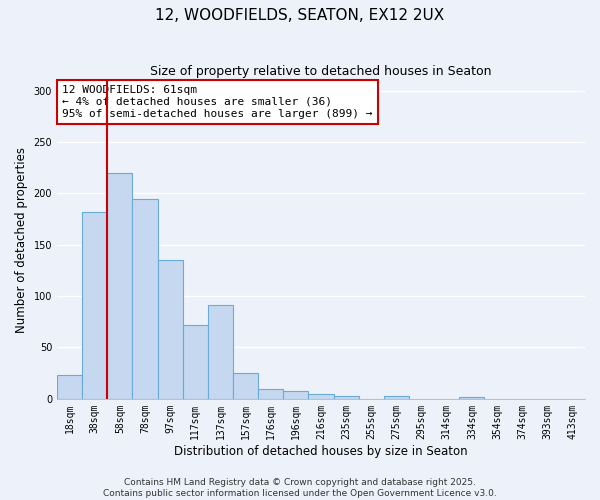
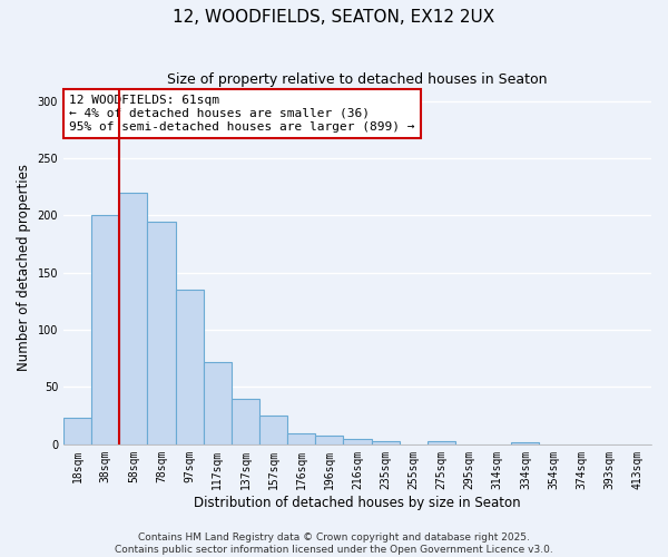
38sqm: 182 -> 200
137sqm: 91 -> 40
